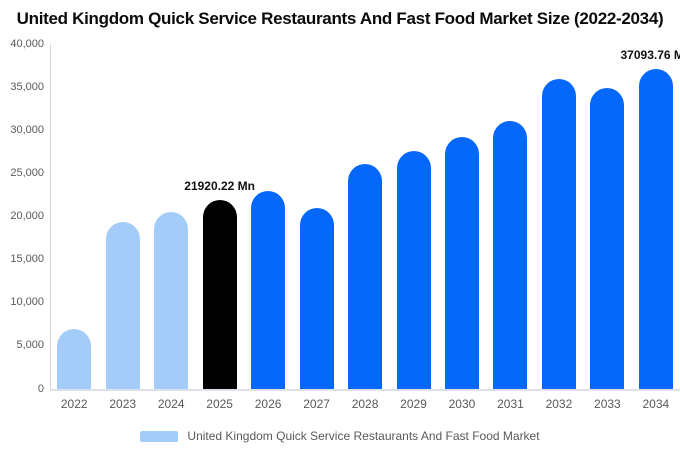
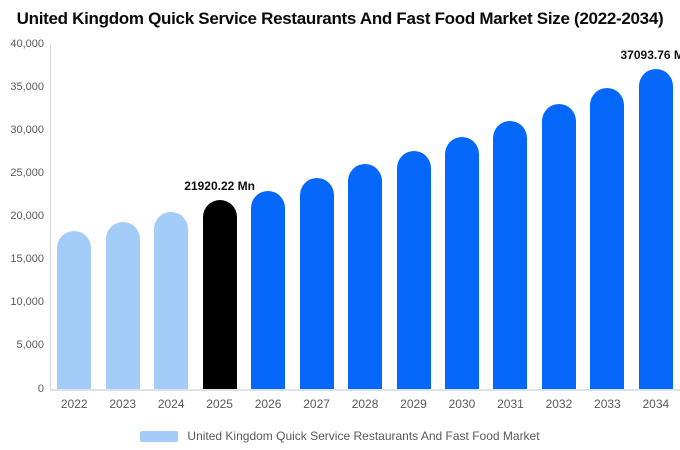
2022: 7000 -> 18000
2027: 21000 -> 24000
2032: 36000 -> 33000
